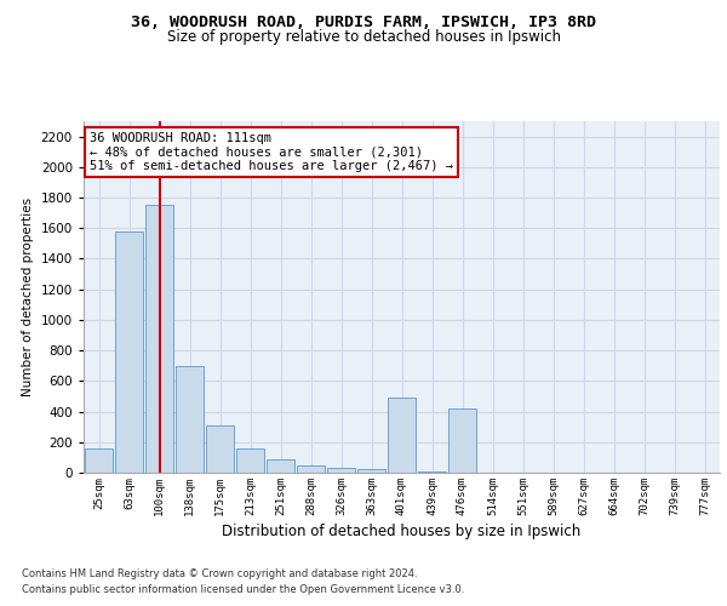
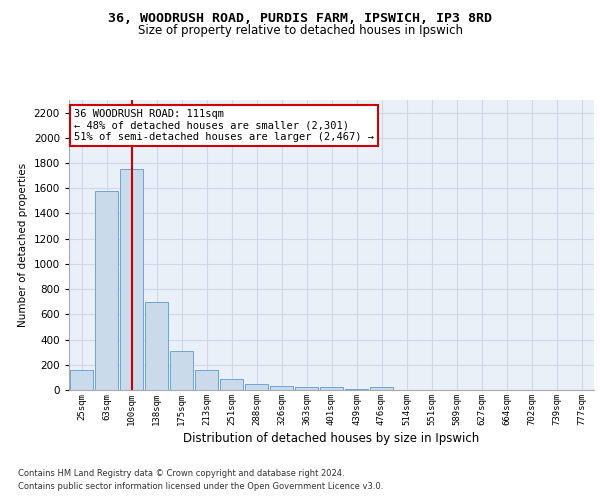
401sqm: 490 -> 20
476sqm: 420 -> 20
